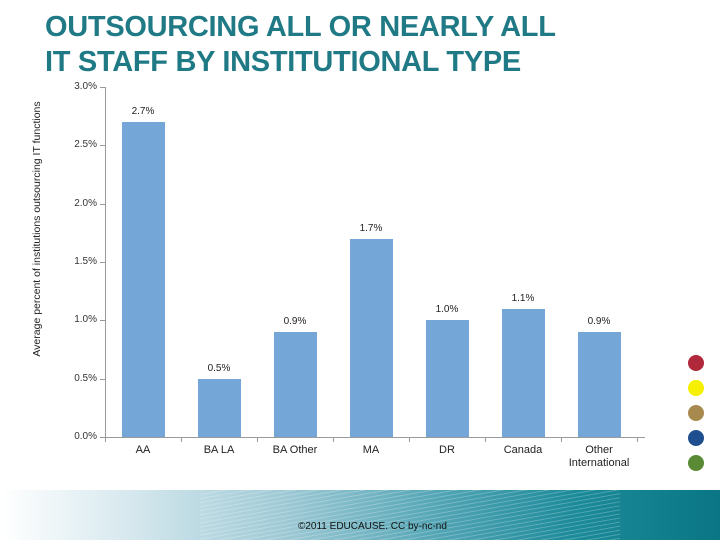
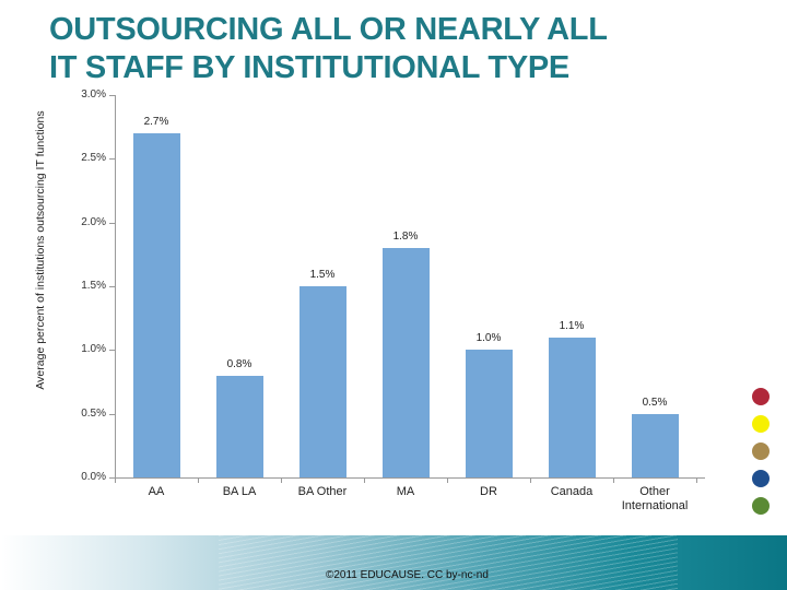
BA LA: 0.5% -> 0.8%
BA Other: 0.9% -> 1.5%
MA: 1.7% -> 1.8%
Other International: 0.9% -> 0.5%
